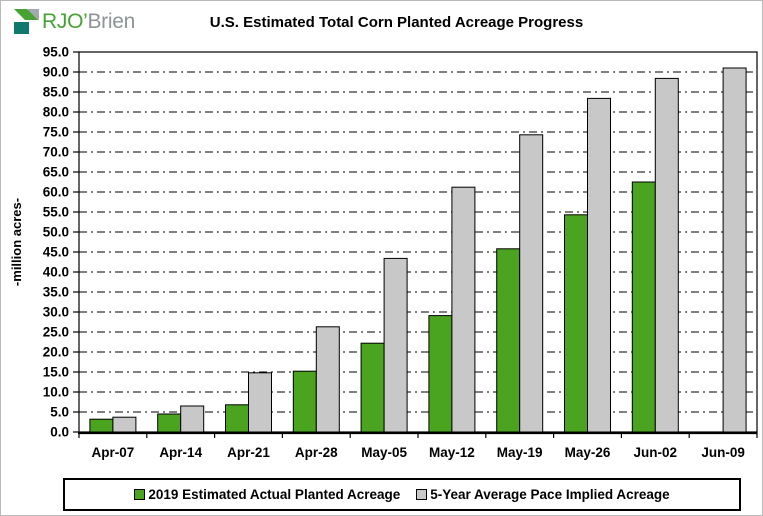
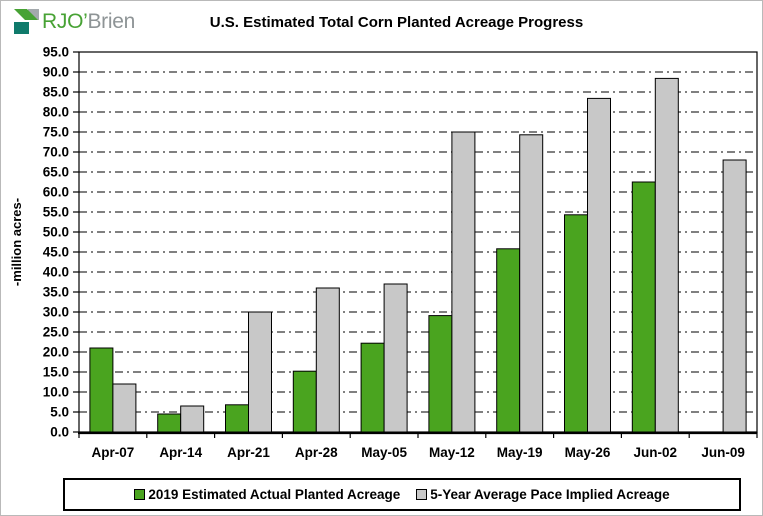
2019 Estimated Actual Planted Acreage/Apr-07: 3 -> 21
5-Year Average Pace Implied Acreage/Apr-07: 4 -> 12
5-Year Average Pace Implied Acreage/Apr-21: 15 -> 30
5-Year Average Pace Implied Acreage/Apr-28: 26 -> 36
5-Year Average Pace Implied Acreage/May-05: 43 -> 37
5-Year Average Pace Implied Acreage/May-12: 61 -> 75
5-Year Average Pace Implied Acreage/Jun-09: 91 -> 68
